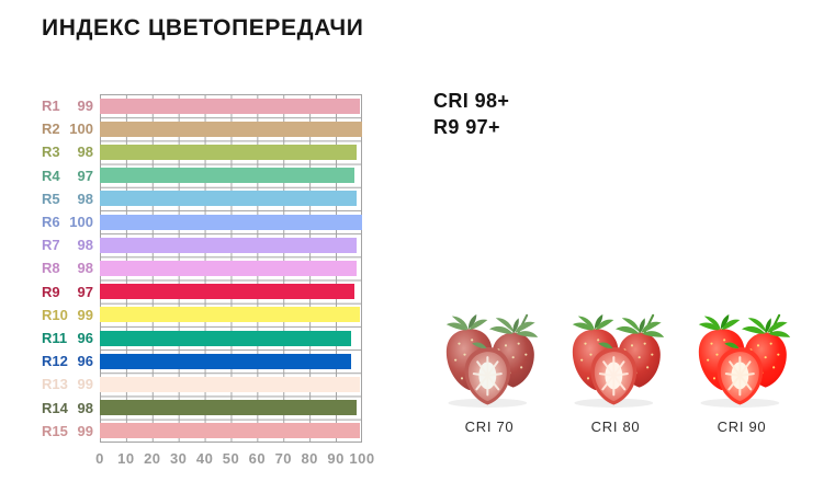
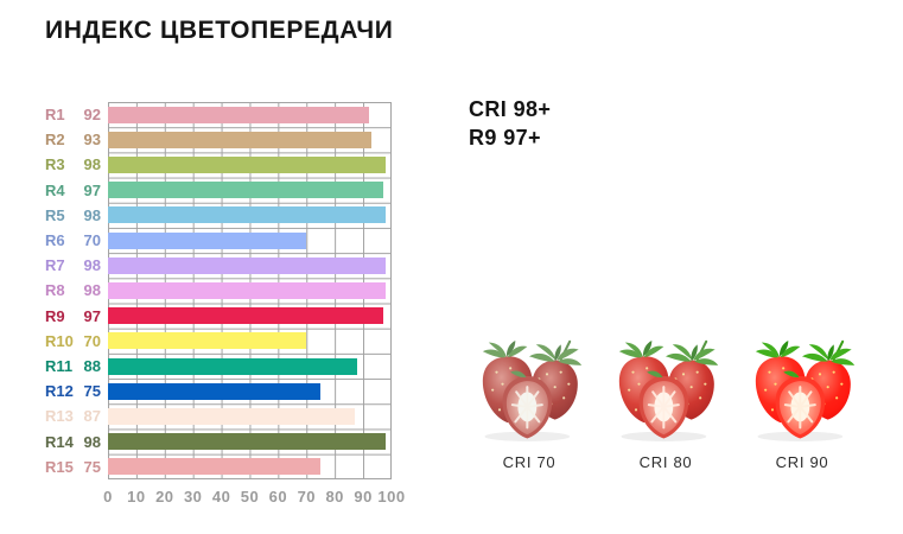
R1: 99 -> 92
R2: 100 -> 93
R6: 100 -> 70
R10: 99 -> 70
R11: 96 -> 88
R12: 96 -> 75
R13: 99 -> 87
R15: 99 -> 75
